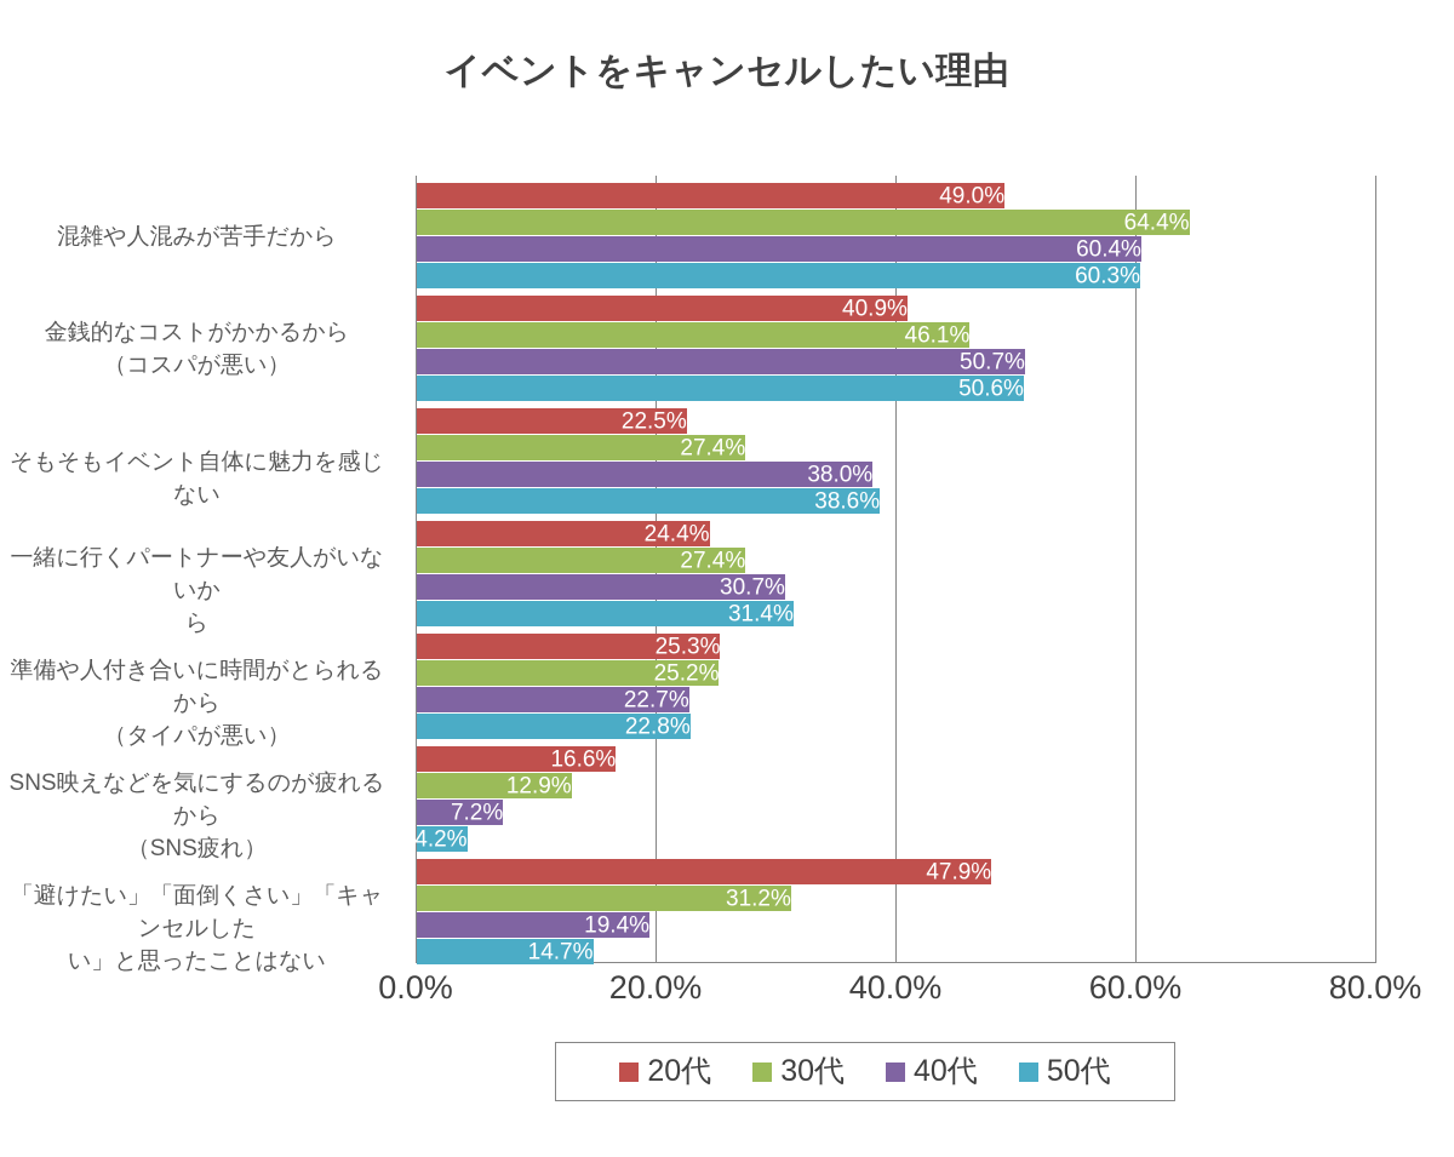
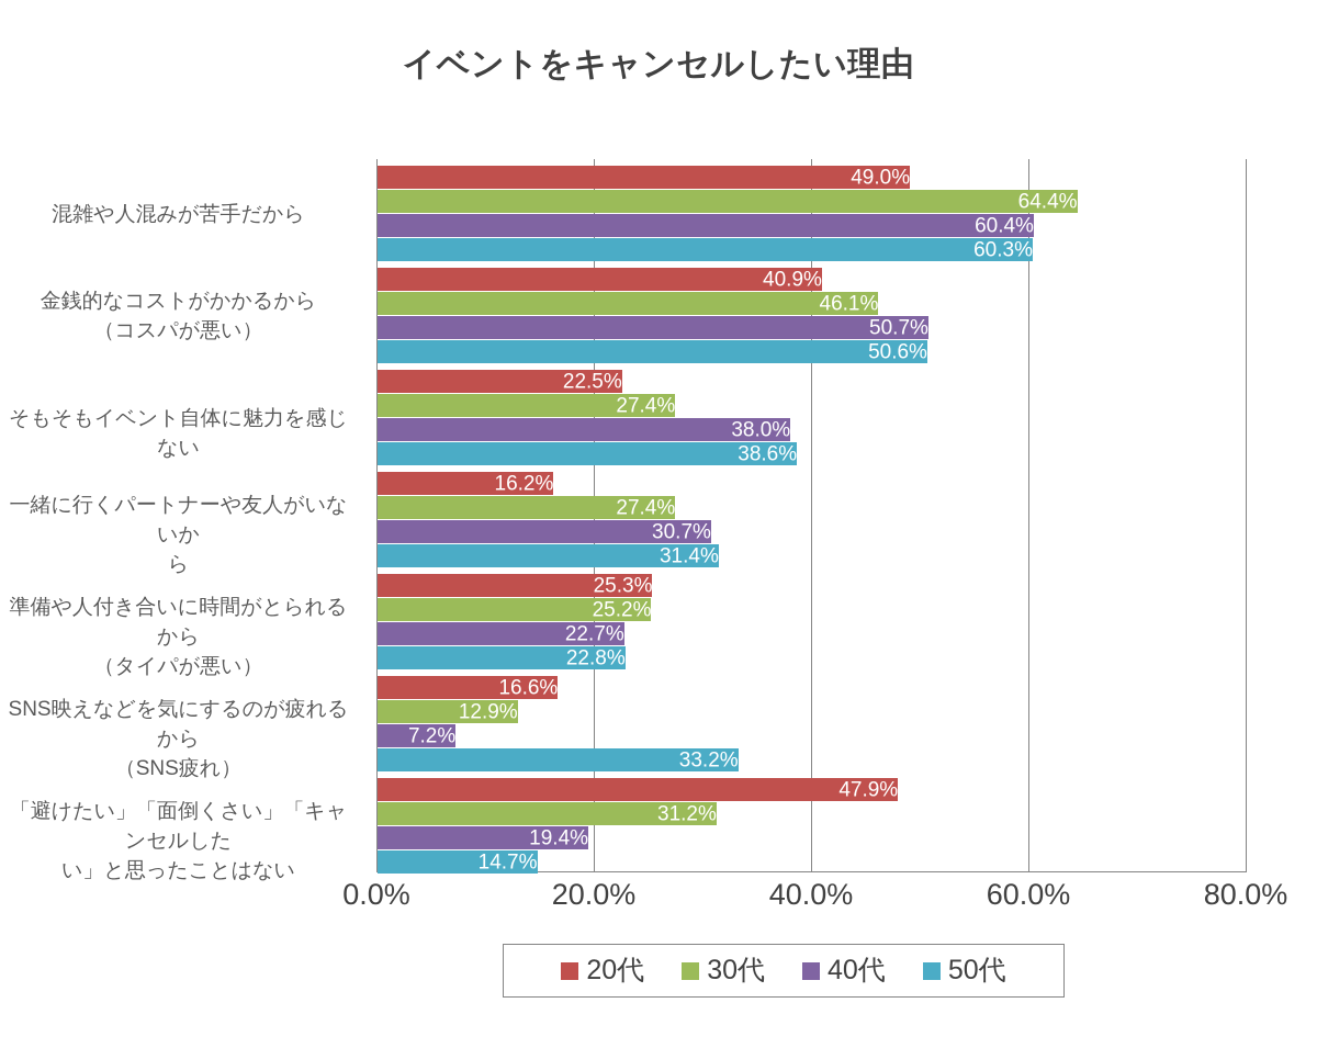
20代/一緒に行くパートナーや友人がいないか ら: 24.4% -> 16.2%
50代/SNS映えなどを気にするのが疲れるから （SNS疲れ）: 4.2% -> 33.2%
